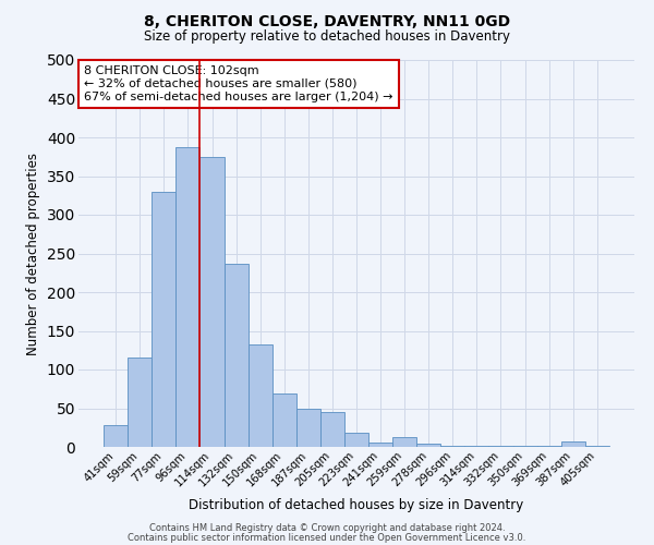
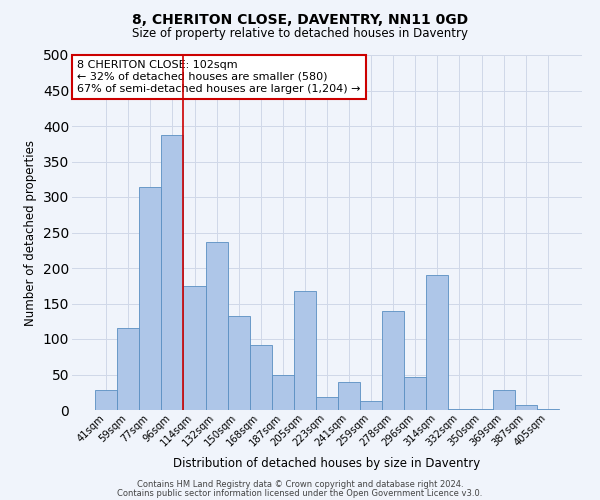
77sqm: 330 -> 314
114sqm: 374 -> 174
168sqm: 69 -> 92
205sqm: 45 -> 168
241sqm: 6 -> 40
278sqm: 4 -> 140
296sqm: 2 -> 46
314sqm: 1 -> 190
369sqm: 1 -> 28
